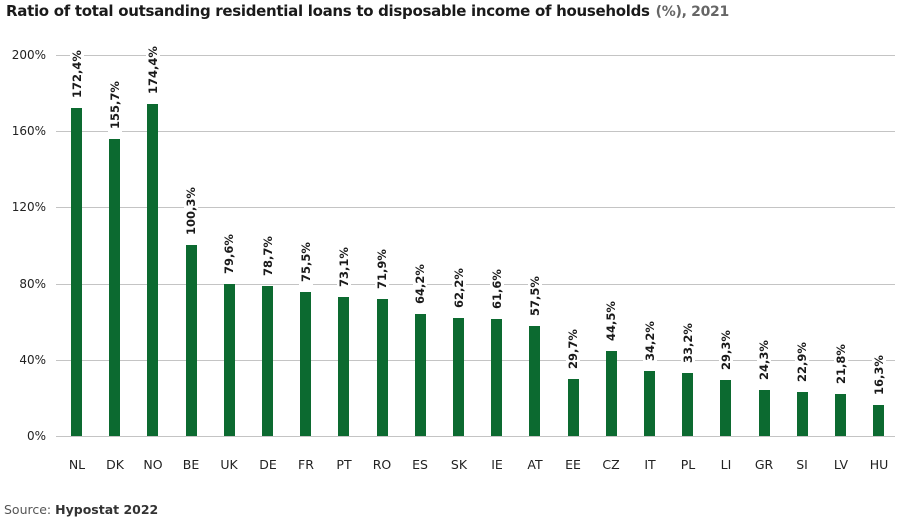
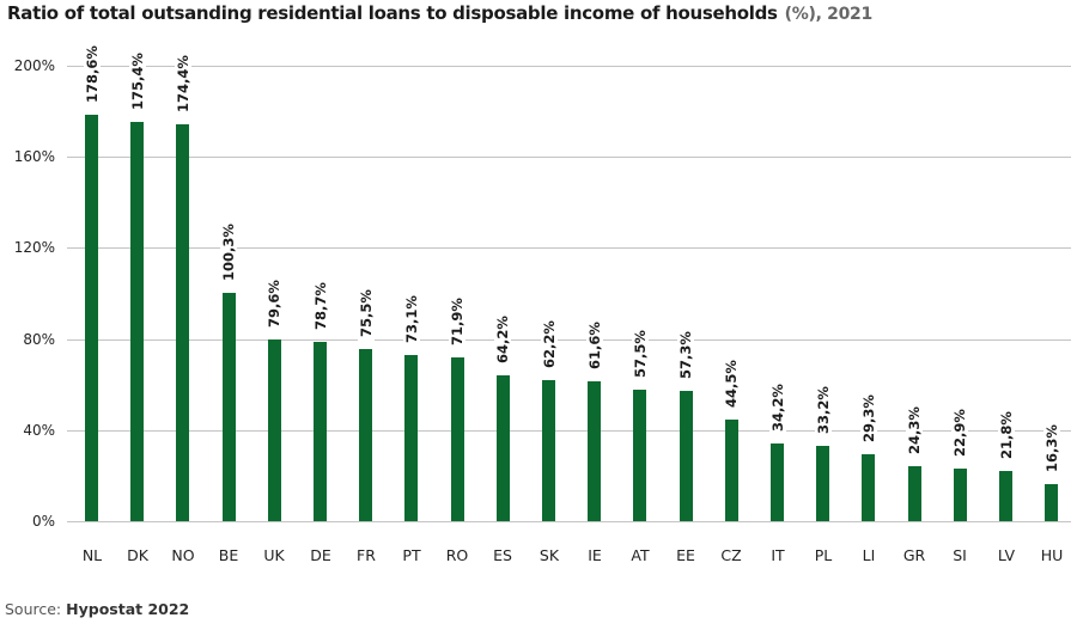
NL: 172,4% -> 178,6%
DK: 155,7% -> 175,4%
EE: 29,7% -> 57,3%
